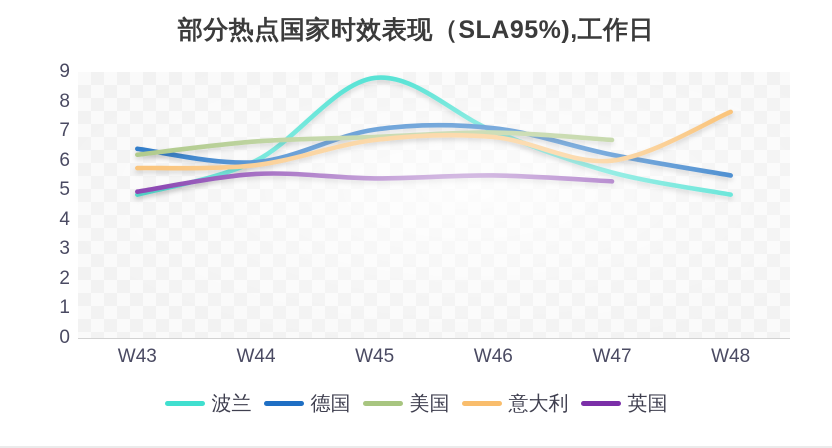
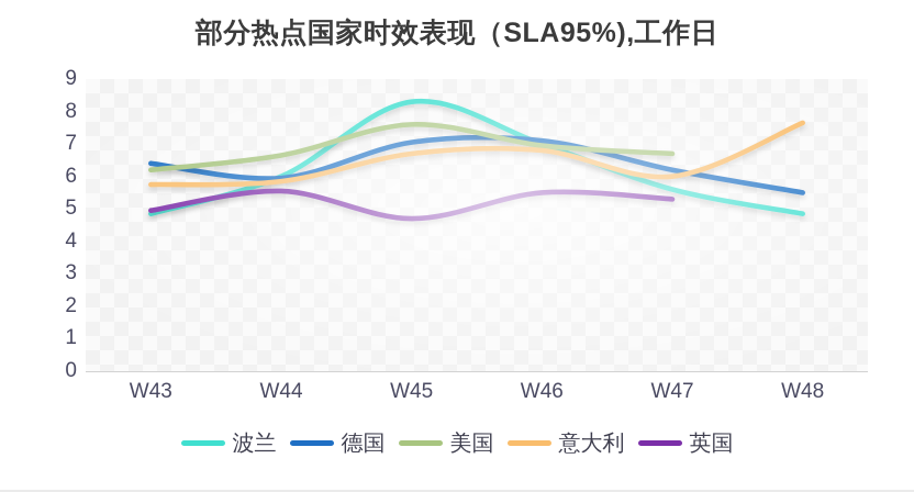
波兰/W45: 8.8 -> 8.3
美国/W45: 6.8 -> 7.6
英国/W45: 5.4 -> 4.7
